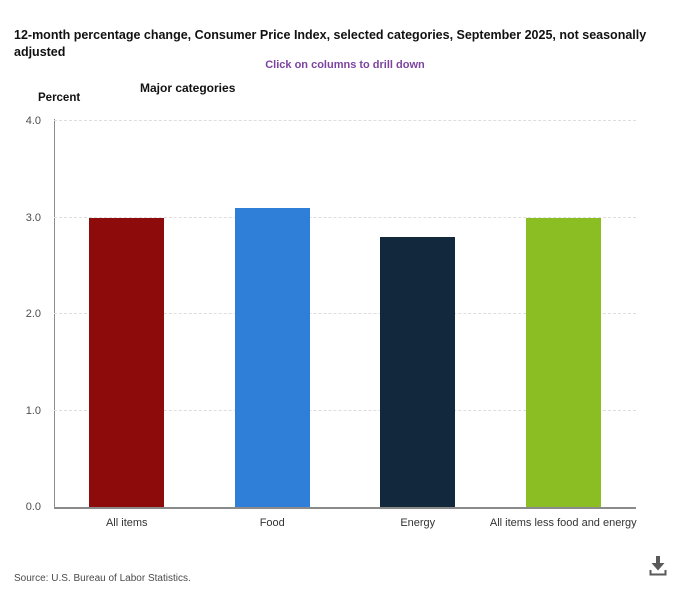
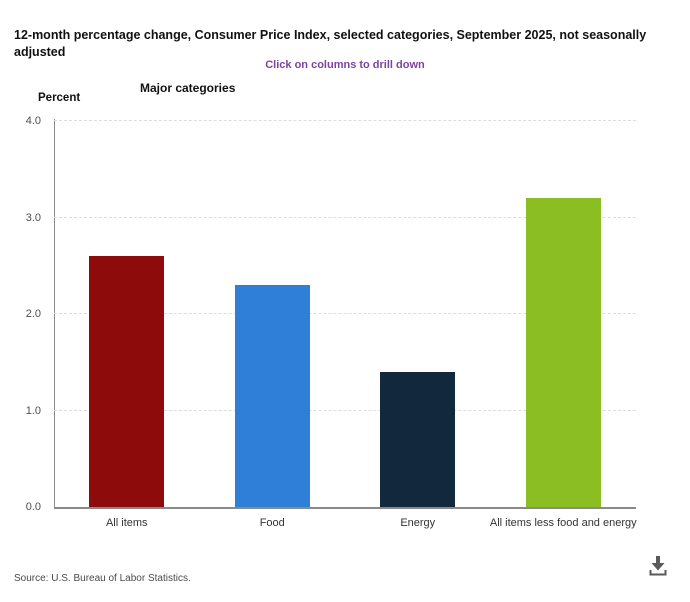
All items: 3.0 -> 2.6
Food: 3.1 -> 2.3
Energy: 2.8 -> 1.4
All items less food and energy: 3.0 -> 3.2
